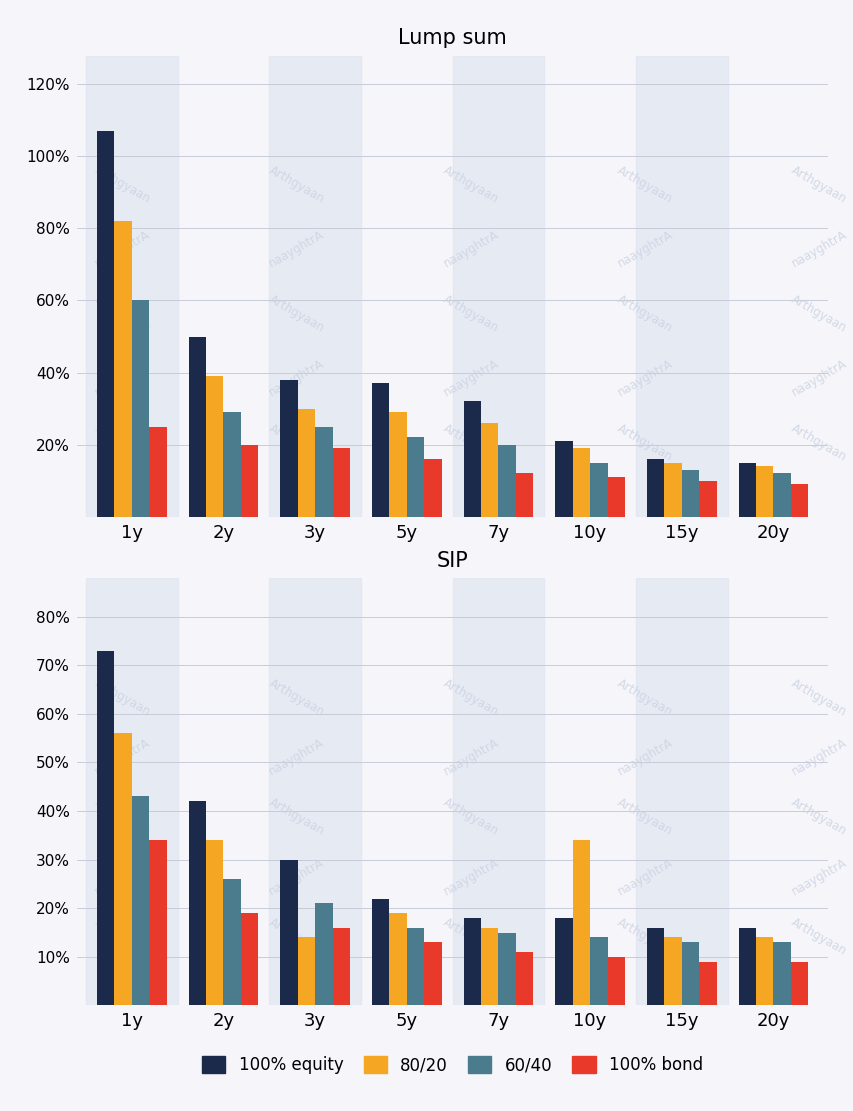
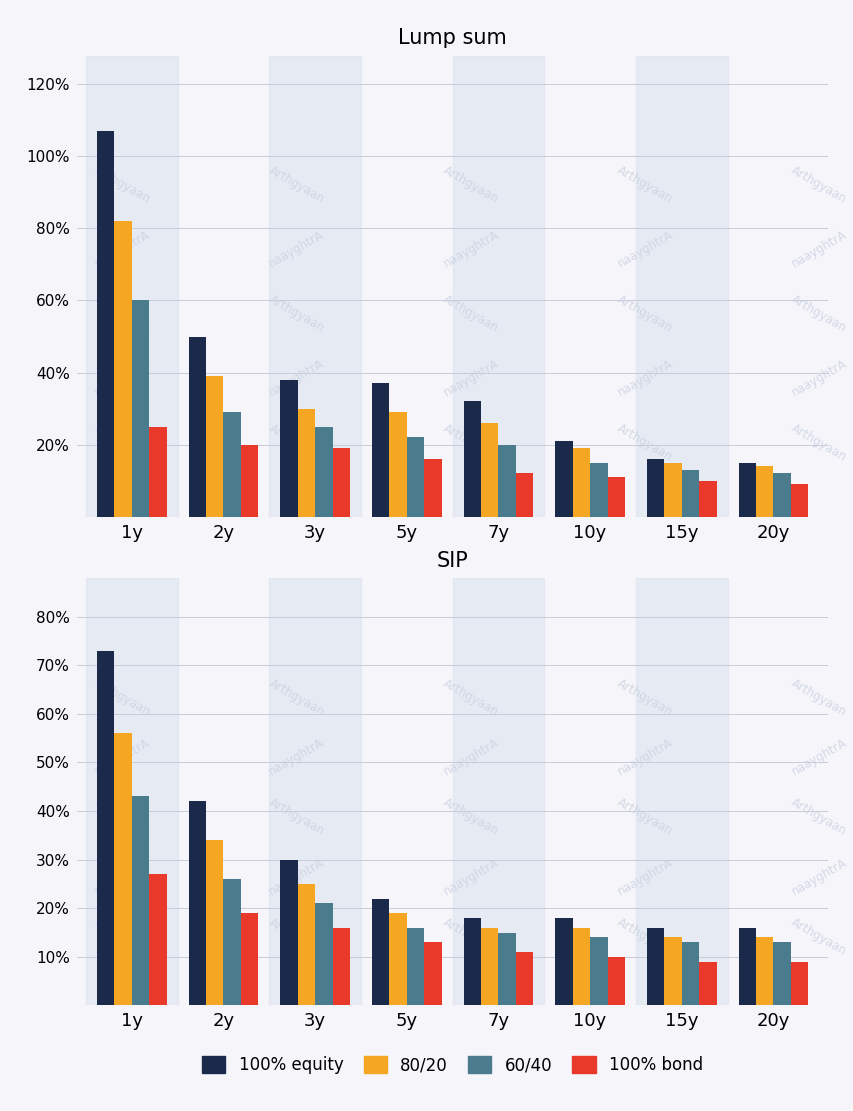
SIP/100% bond/1y: 34% -> 27%
SIP/80/20/3y: 14% -> 25%
SIP/80/20/10y: 34% -> 16%
